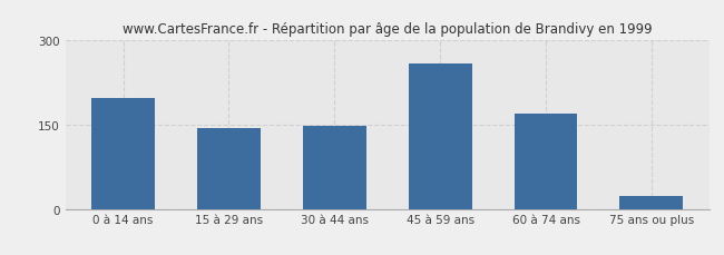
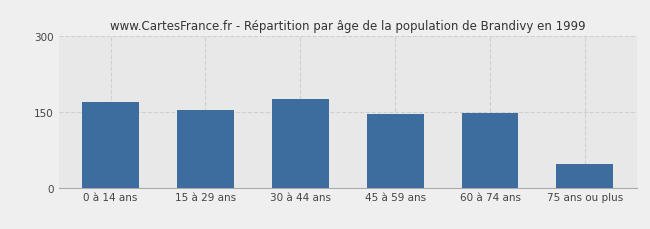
0 à 14 ans: 196 -> 170
15 à 29 ans: 144 -> 154
30 à 44 ans: 148 -> 175
45 à 59 ans: 258 -> 146
60 à 74 ans: 170 -> 148
75 ans ou plus: 22 -> 47
